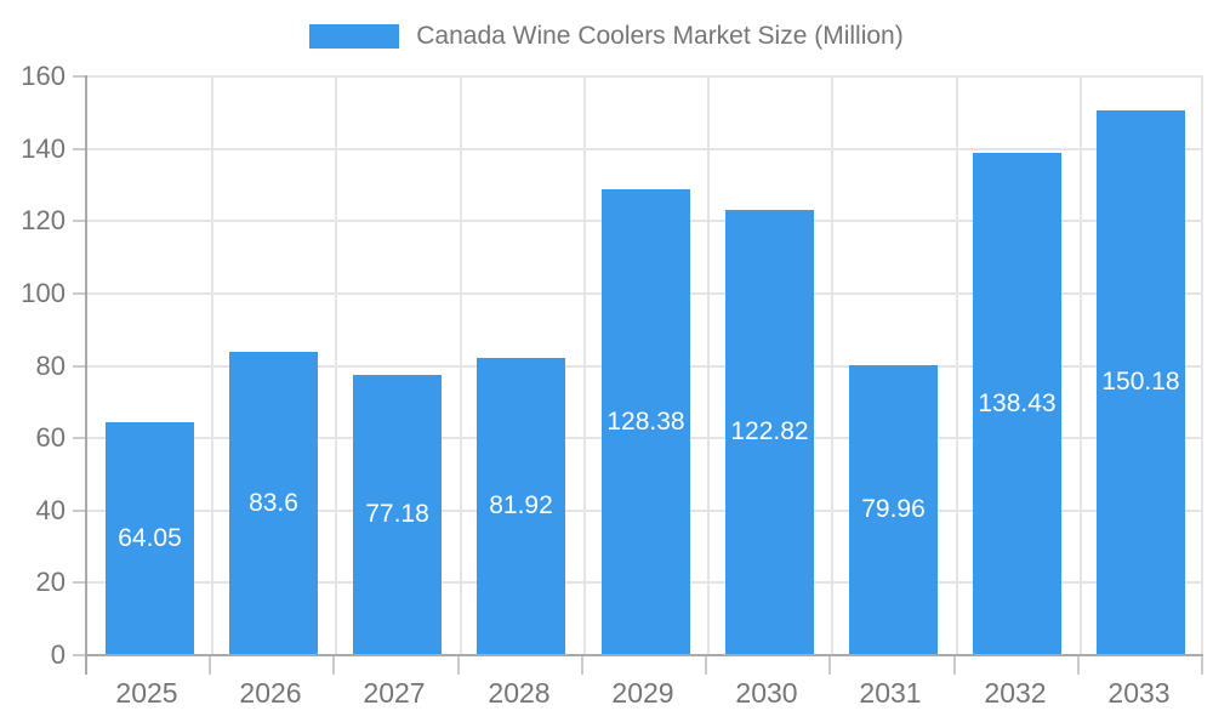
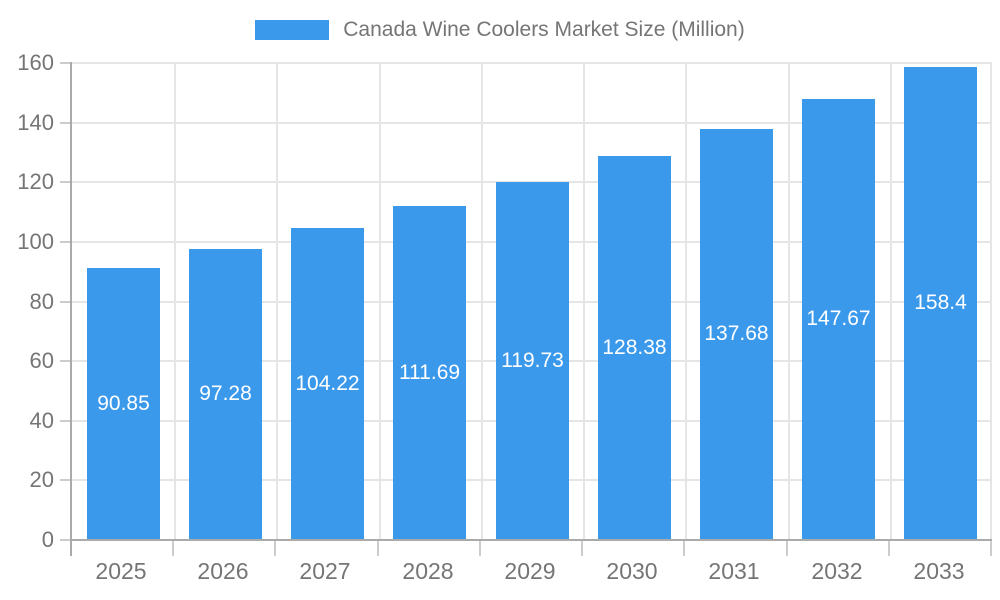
2025: 64.05 -> 90.85
2026: 83.6 -> 97.28
2027: 77.18 -> 104.22
2028: 81.92 -> 111.69
2029: 128.38 -> 119.73
2030: 122.82 -> 128.38
2031: 79.96 -> 137.68
2032: 138.43 -> 147.67
2033: 150.18 -> 158.4
